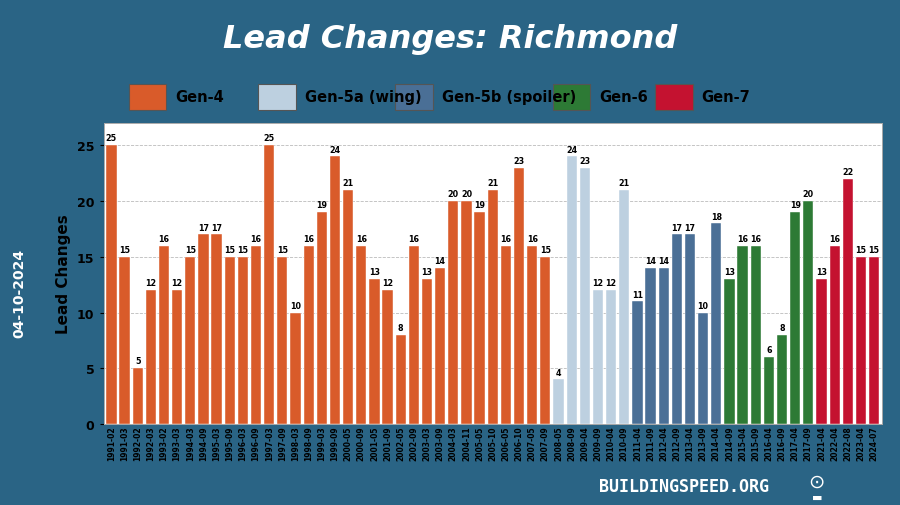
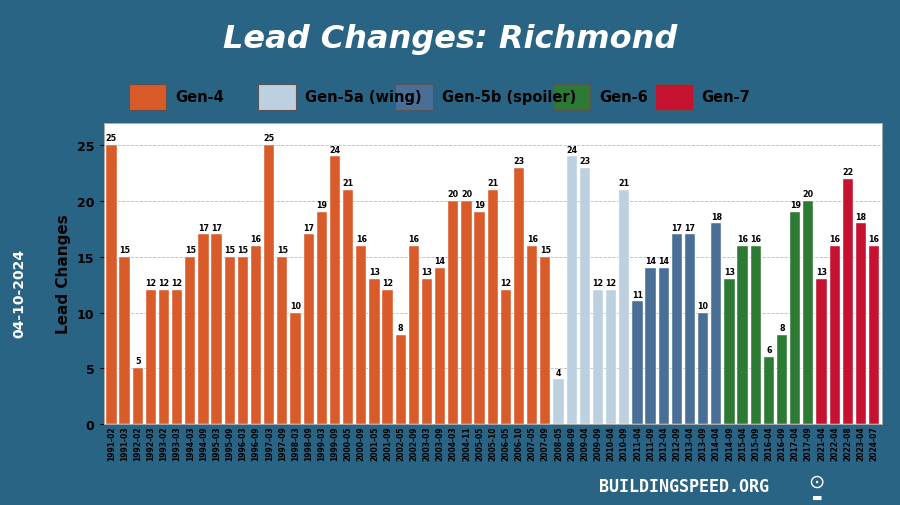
1993-02: 16 -> 12
1998-09: 16 -> 17
2006-05: 16 -> 12
2023-04: 15 -> 18
2024-07: 15 -> 16
